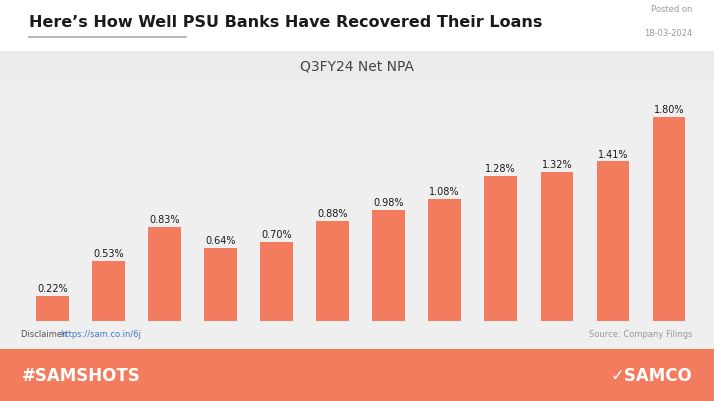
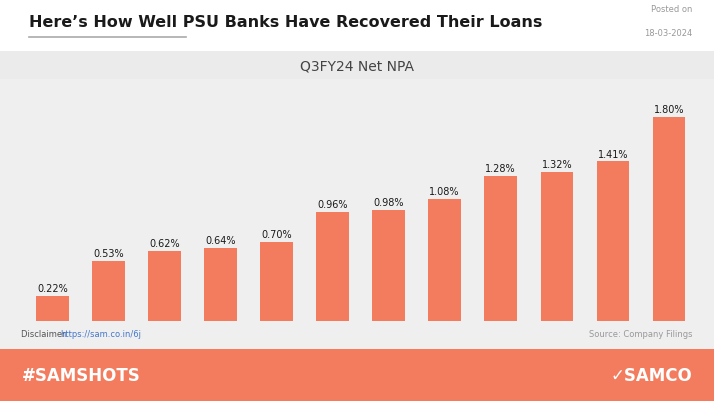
Indian Overseas Bank: 0.83% -> 0.62%
Punjab National Bank: 0.88% -> 0.96%
